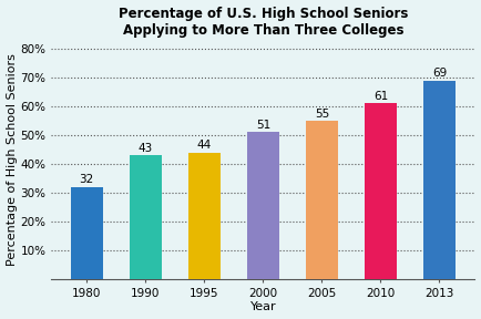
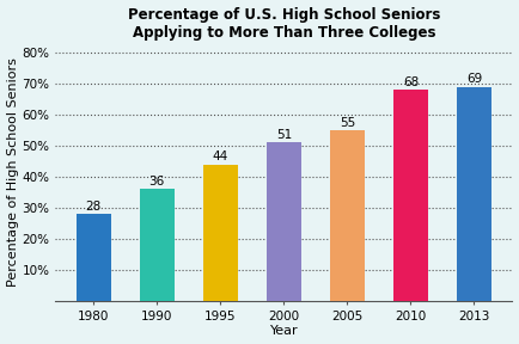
1980: 32 -> 28
1990: 43 -> 36
2010: 61 -> 68
